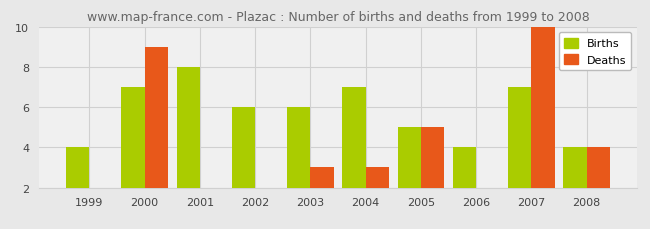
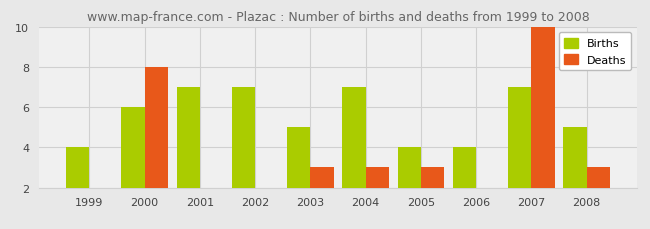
Births/2000: 7 -> 6
Deaths/2000: 9 -> 8
Births/2001: 8 -> 7
Births/2002: 6 -> 7
Births/2003: 6 -> 5
Births/2005: 5 -> 4
Deaths/2005: 5 -> 3
Births/2008: 4 -> 5
Deaths/2008: 4 -> 3
